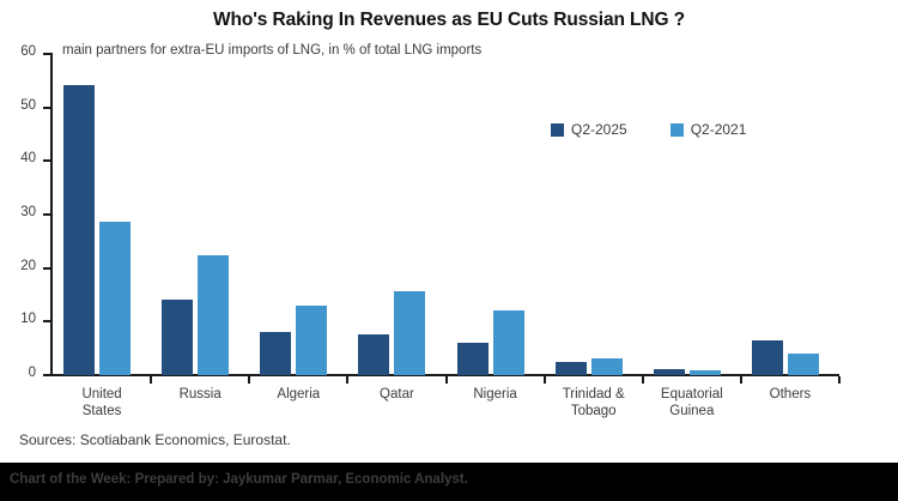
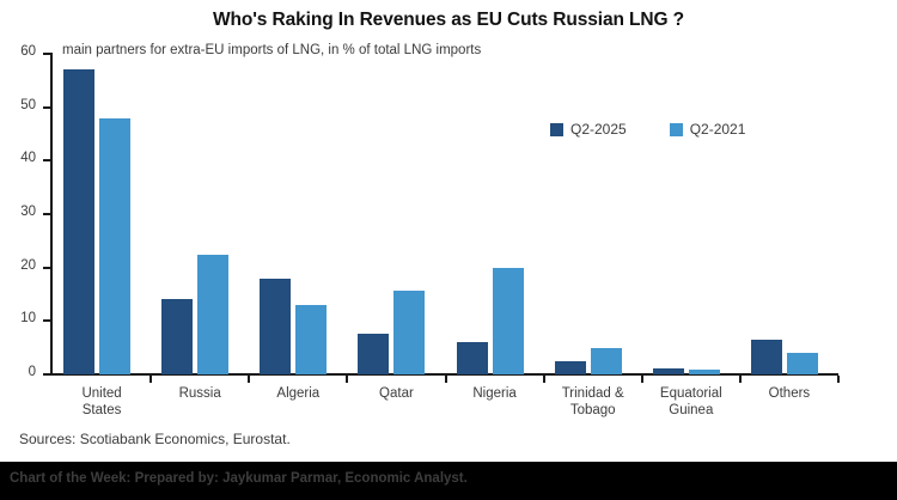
Q2-2025/United States: 54 -> 57
Q2-2021/United States: 29 -> 48
Q2-2025/Algeria: 8 -> 18
Q2-2021/Nigeria: 12 -> 20
Q2-2021/Trinidad & Tobago: 3 -> 5
